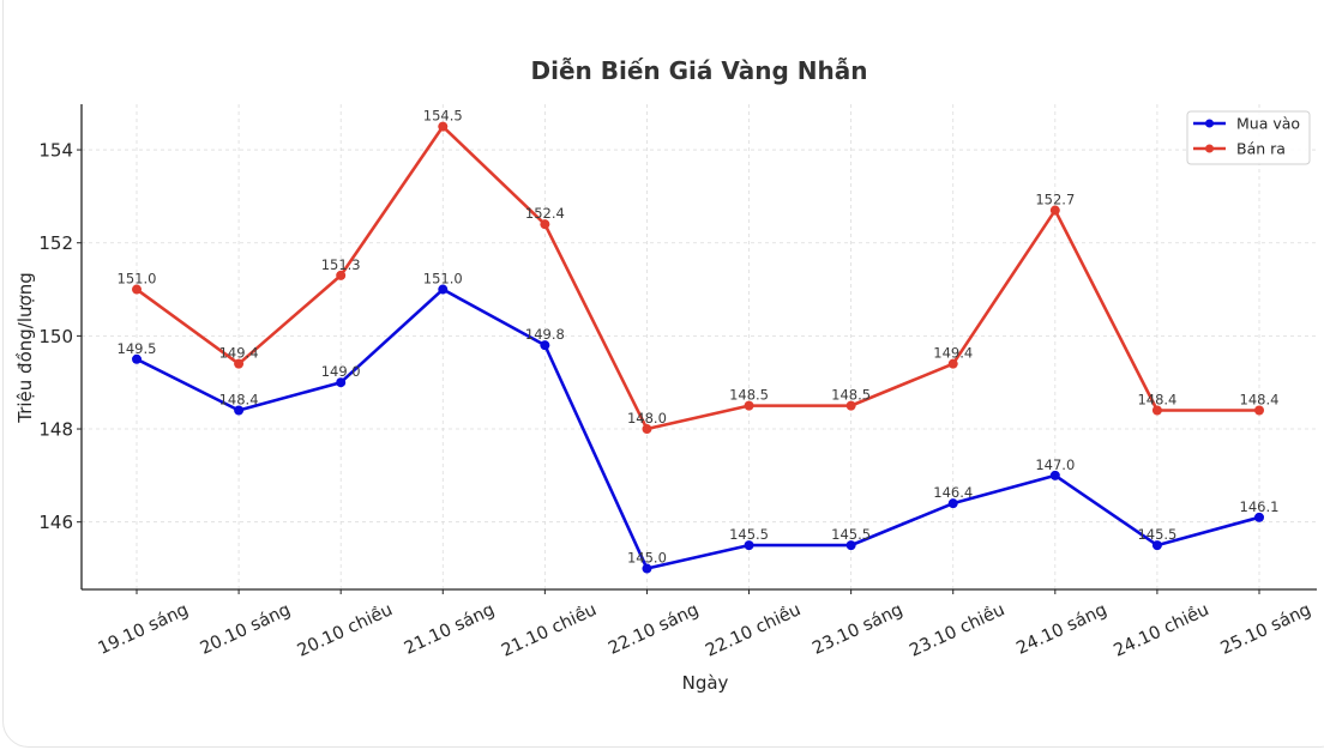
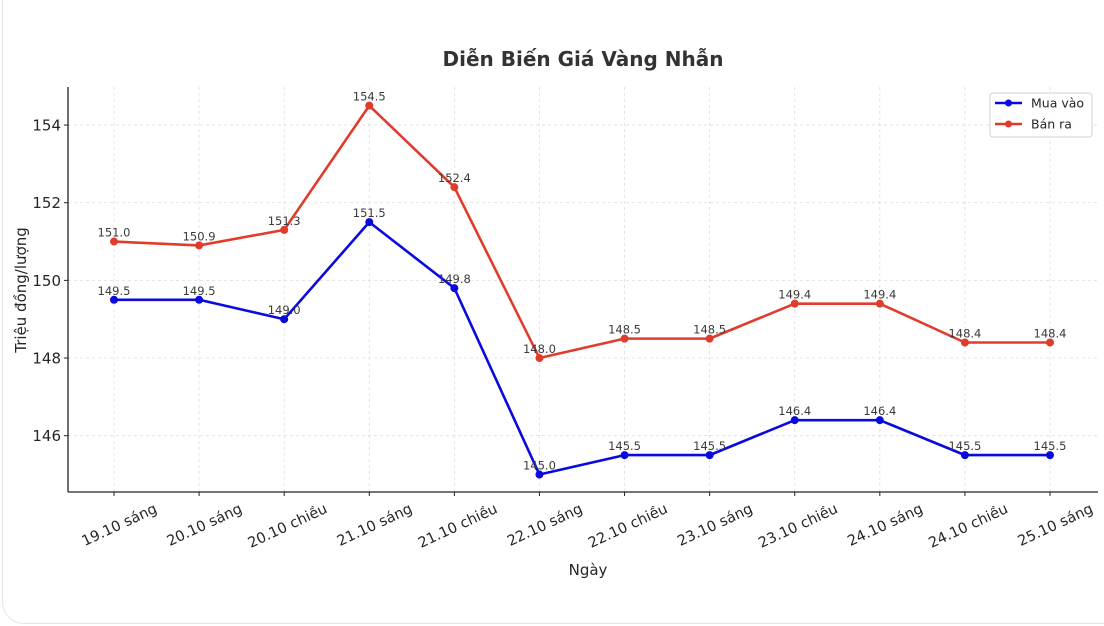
Mua vào/20.10 sáng: 148.4 -> 149.5
Bán ra/20.10 sáng: 149.4 -> 150.9
Mua vào/21.10 sáng: 151.0 -> 151.5
Mua vào/24.10 sáng: 147.0 -> 146.4
Bán ra/24.10 sáng: 152.7 -> 149.4
Mua vào/25.10 sáng: 146.1 -> 145.5
